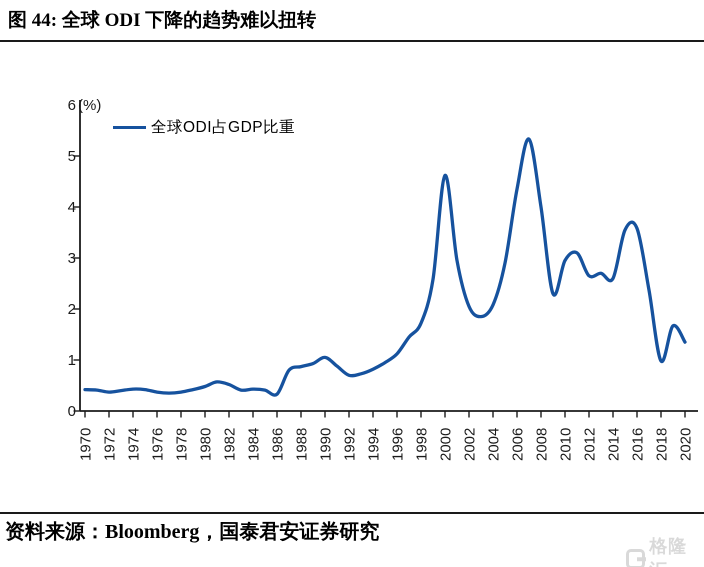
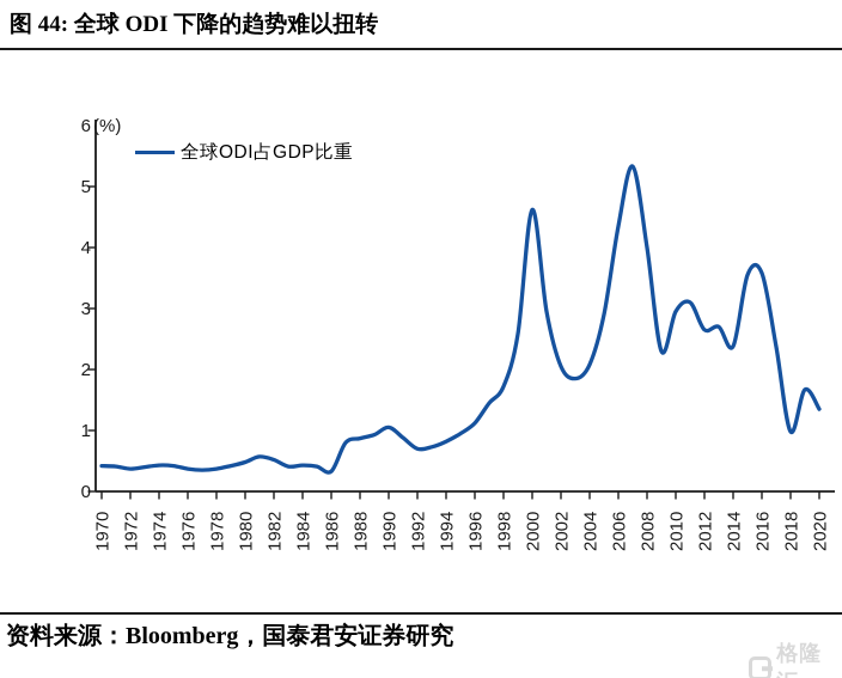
2014: 2.6 -> 2.4
